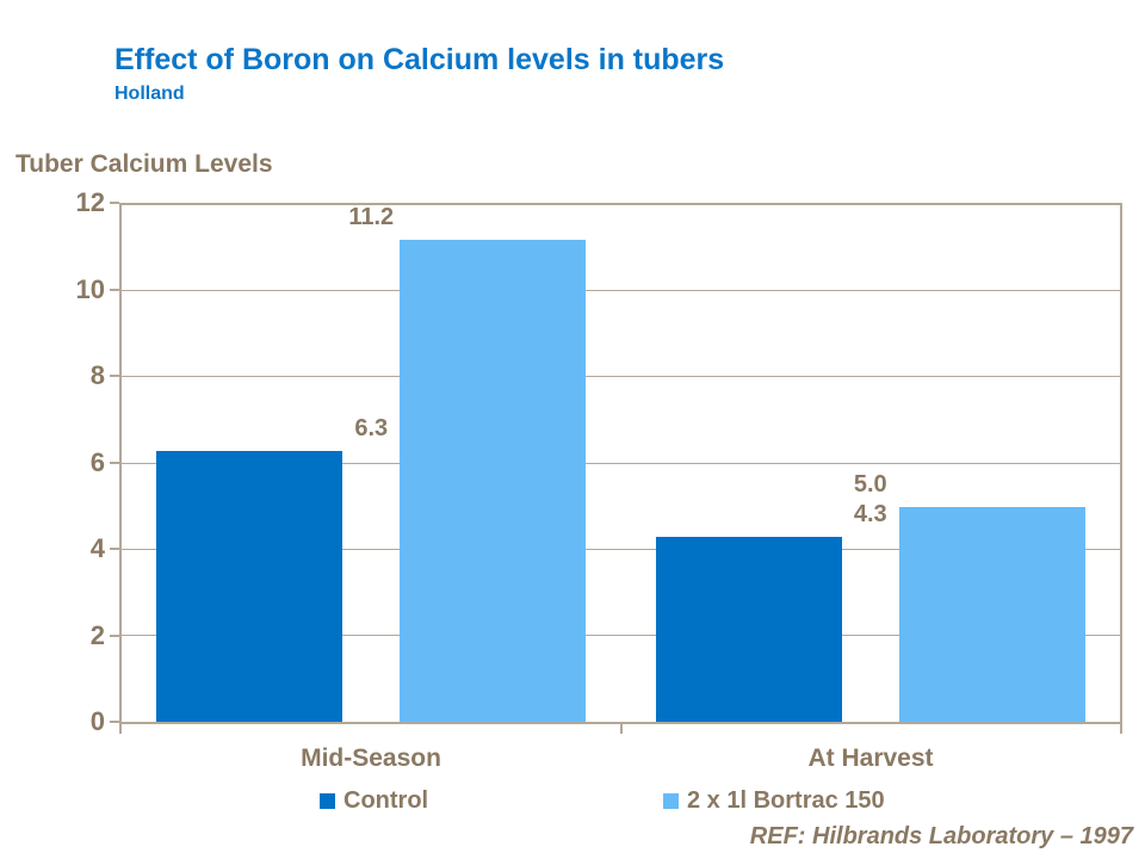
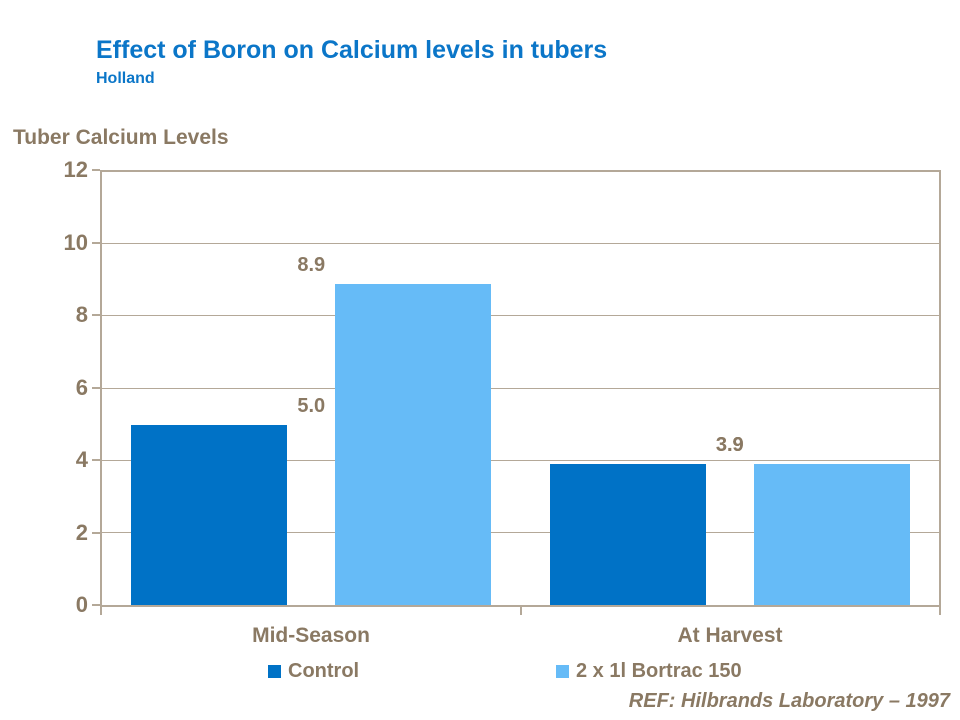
Control/Mid-Season: 6.3 -> 5.0
2 x 1l Bortrac 150/Mid-Season: 11.2 -> 8.9
Control/At Harvest: 4.3 -> 3.9
2 x 1l Bortrac 150/At Harvest: 5.0 -> 3.9
